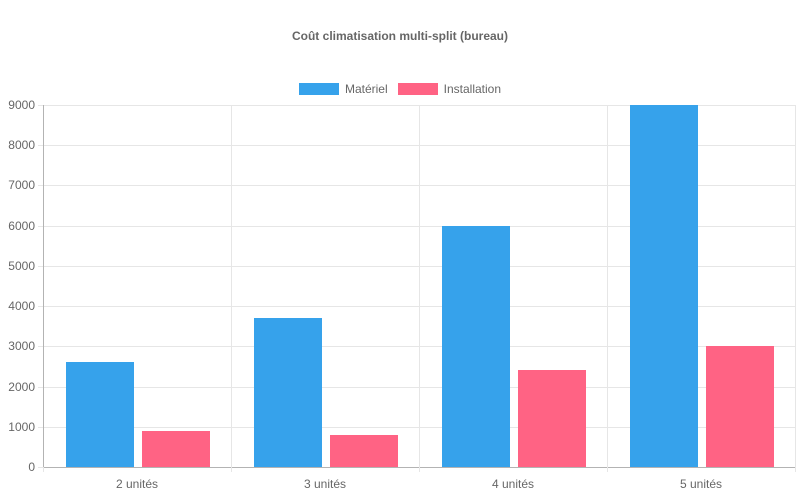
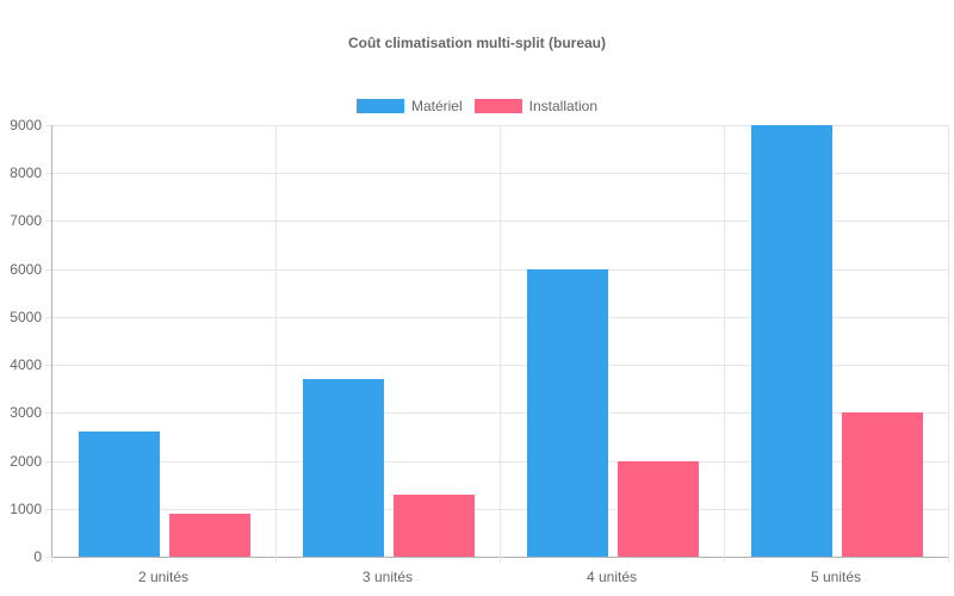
Installation/3 unités: 800 -> 1300
Installation/4 unités: 2400 -> 2000
